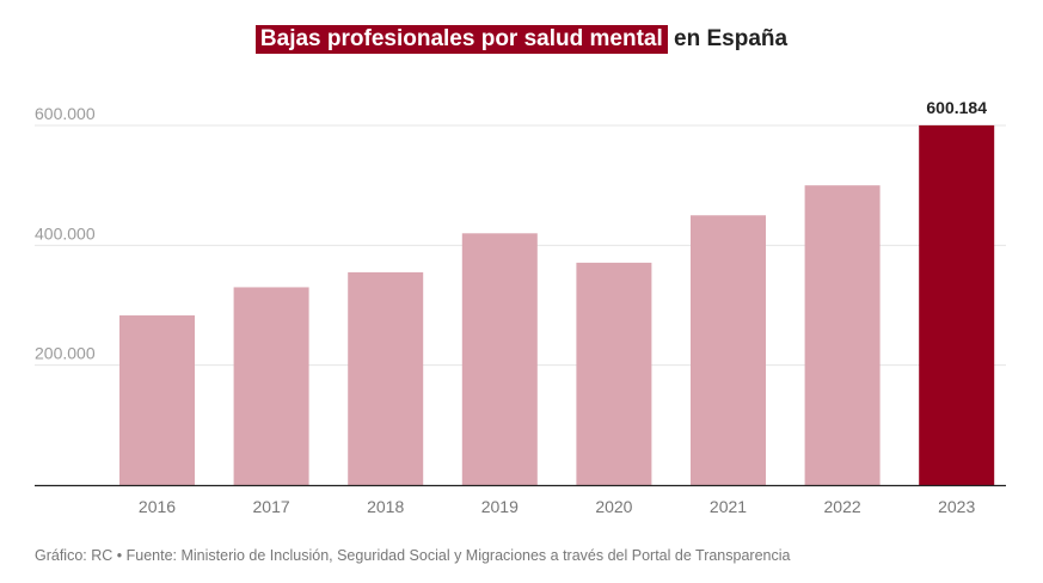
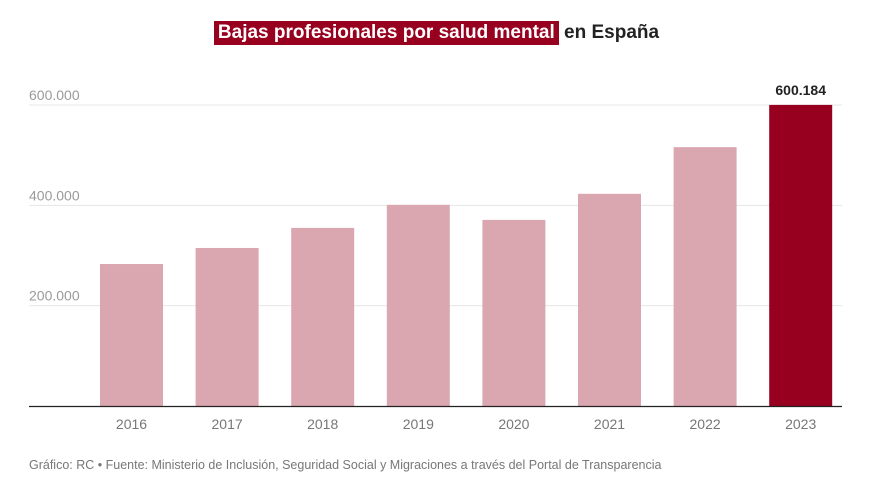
2017: 330000 -> 320000
2019: 420000 -> 400000
2021: 450000 -> 420000
2022: 500000 -> 520000
